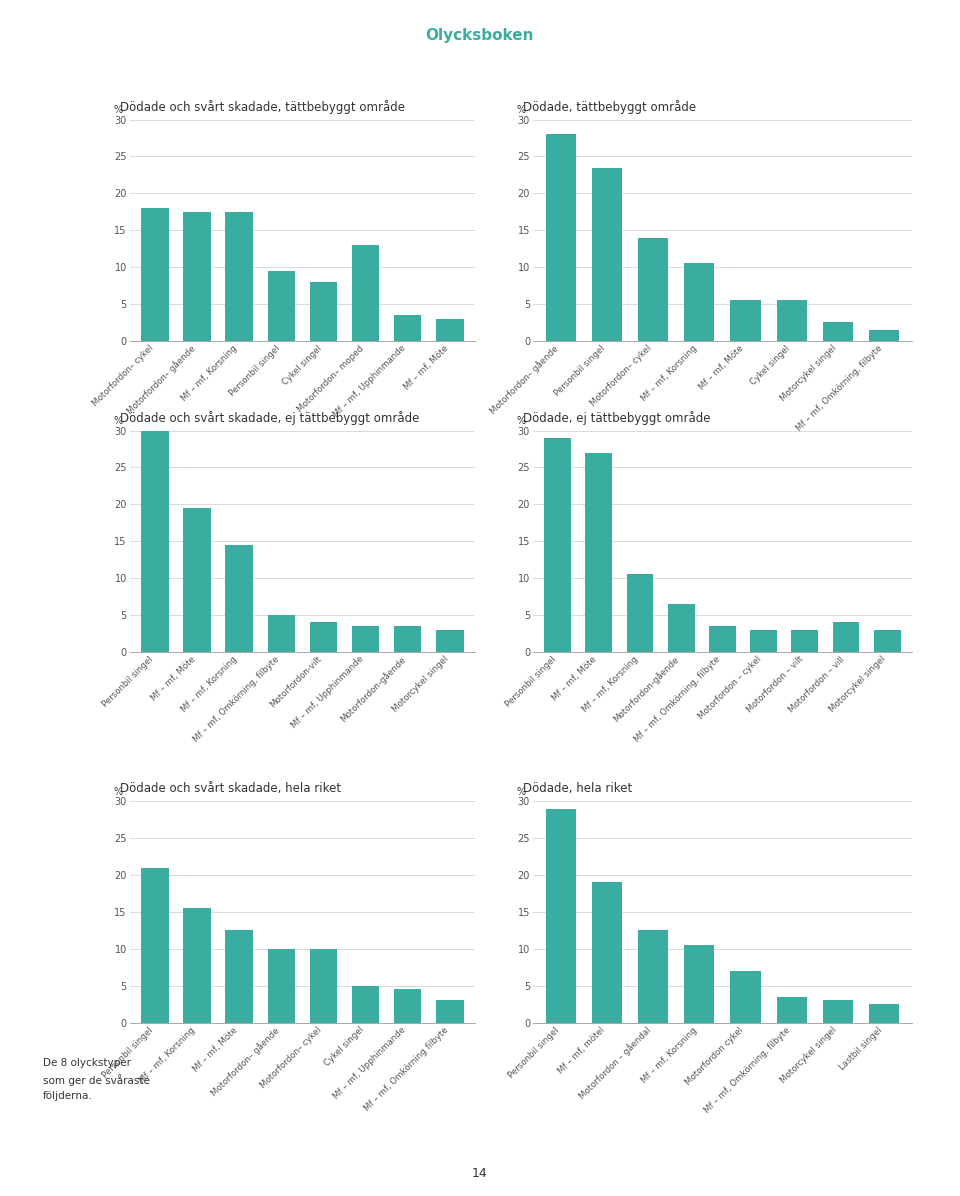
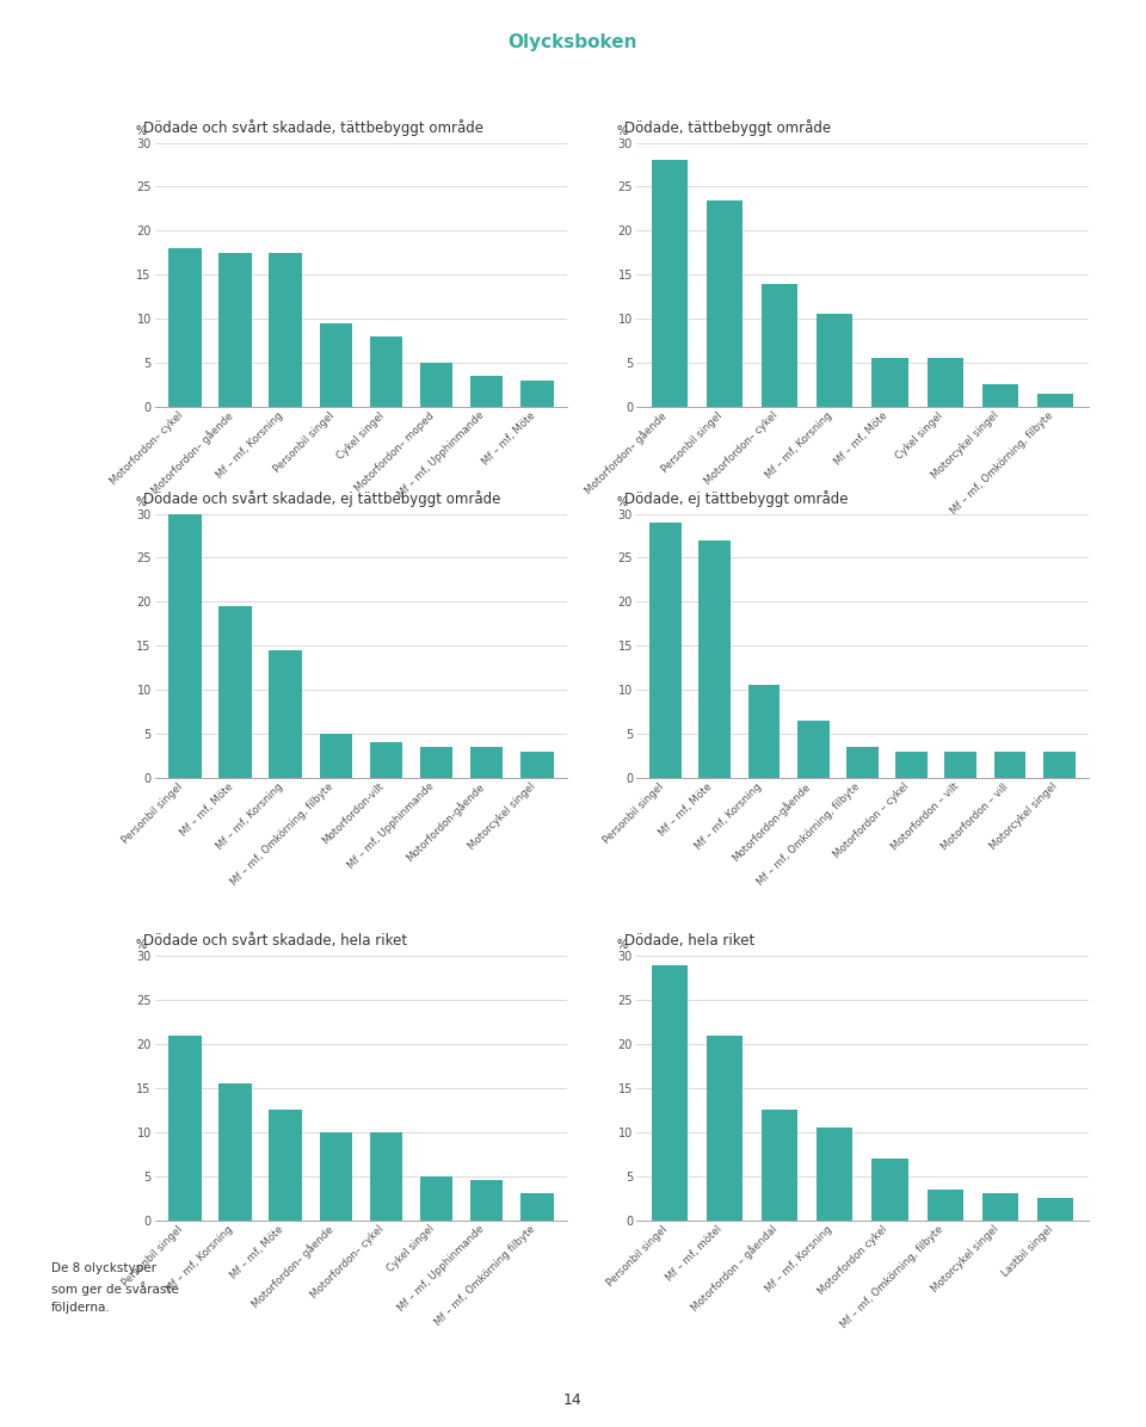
Motorfordon– moped: 13.0 -> 5.0
Motorfordon – vill: 4.0 -> 3.0
Mf – mf, mötel: 19.0 -> 21.0
